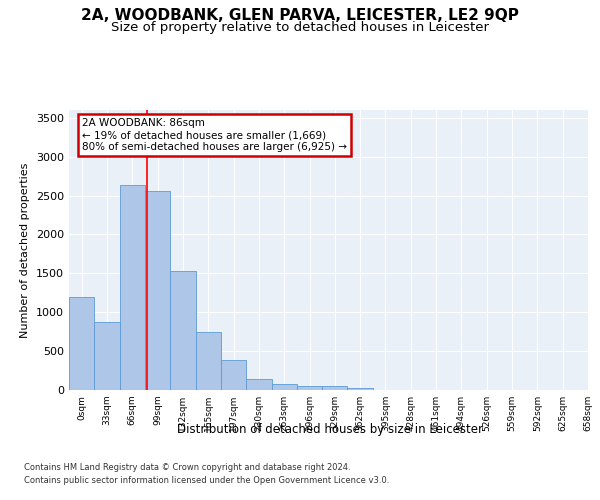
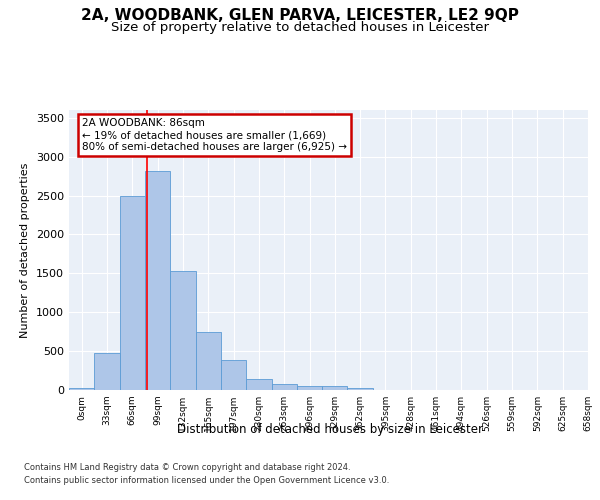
0sqm: 1200 -> 20
33sqm: 880 -> 470
66sqm: 2640 -> 2500
99sqm: 2560 -> 2820
